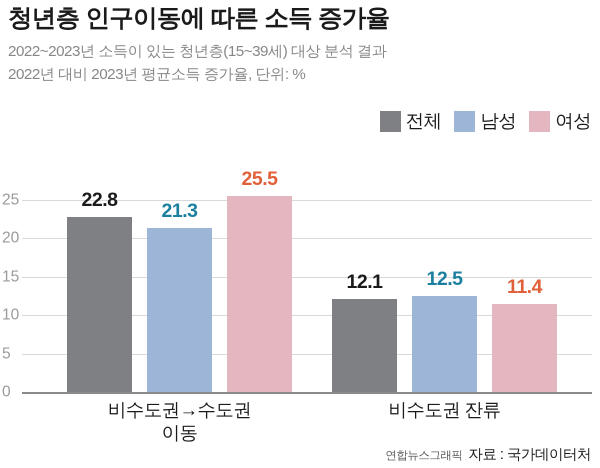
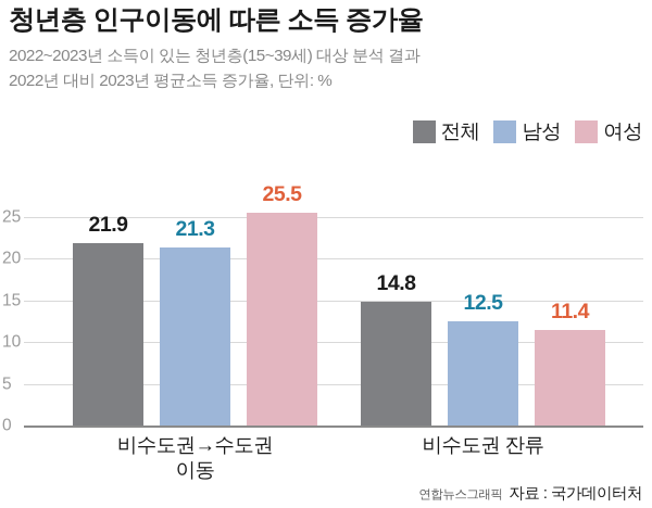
전체/비수도권→수도권 이동: 22.8 -> 21.9
전체/비수도권 잔류: 12.1 -> 14.8
